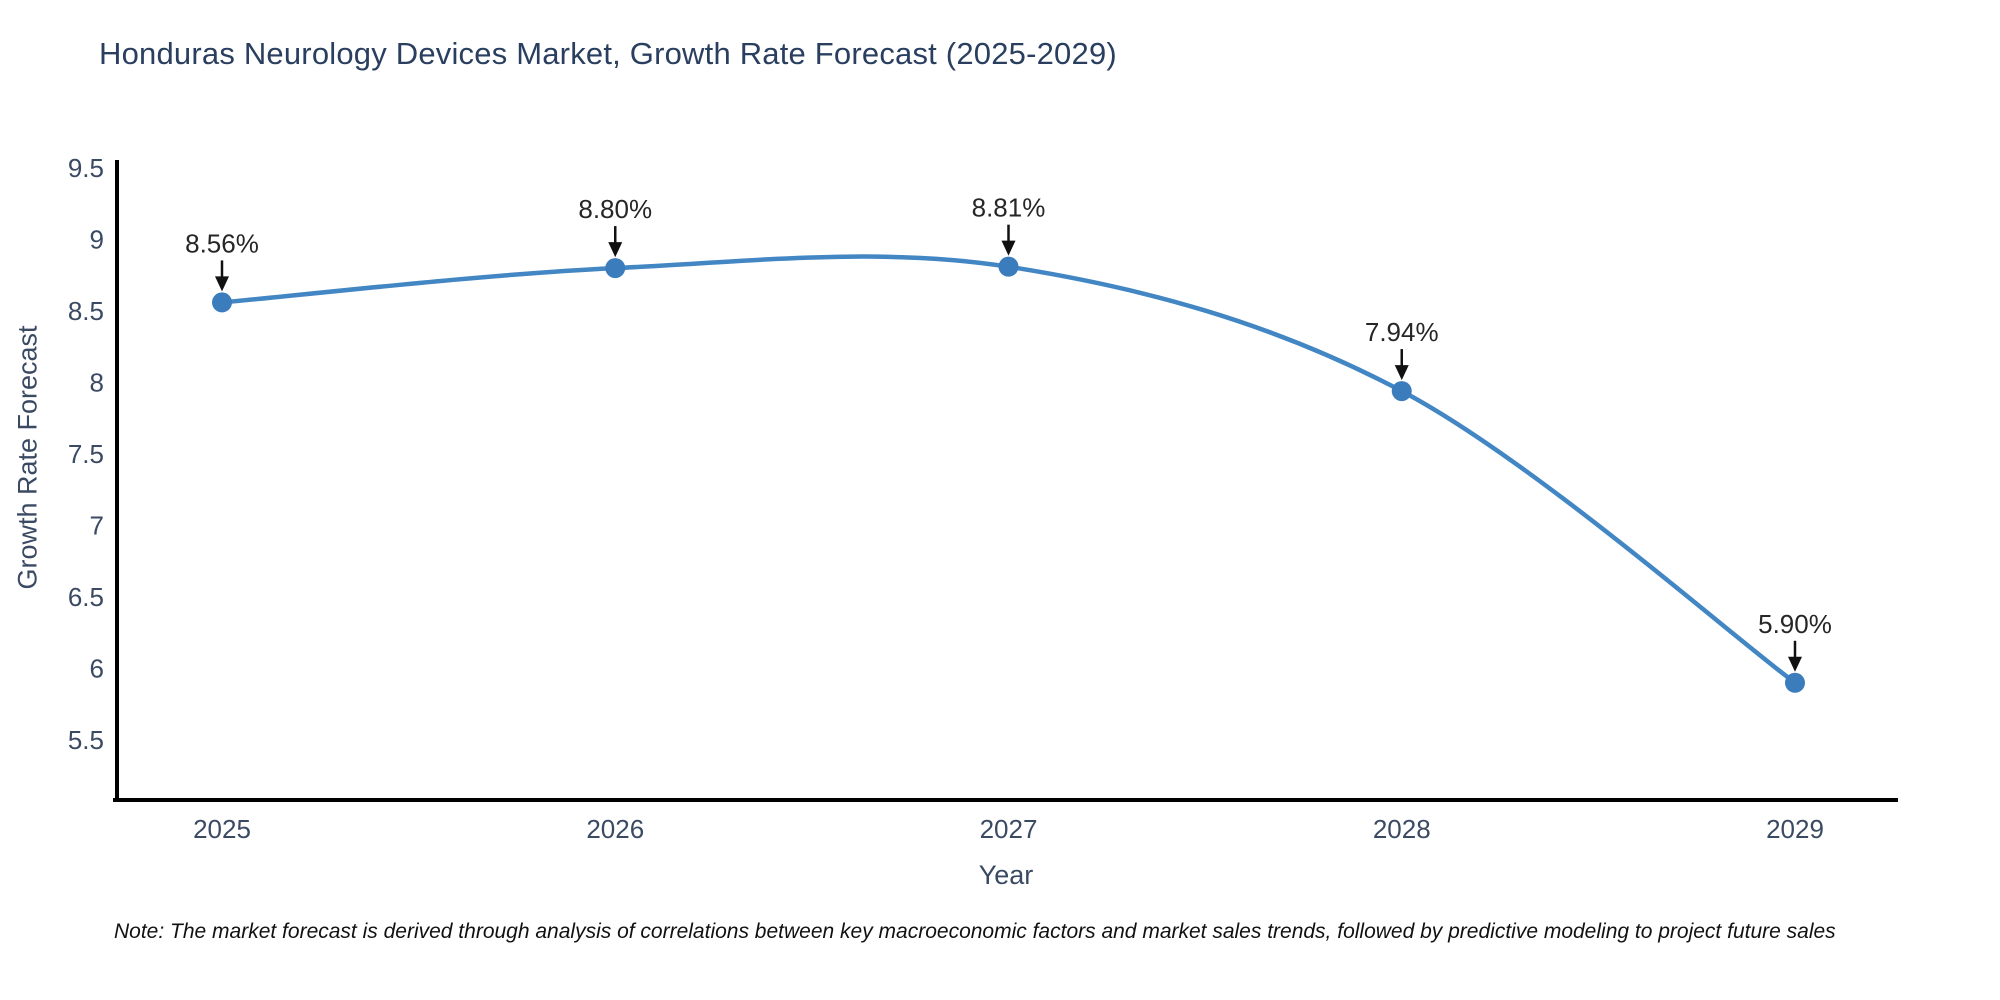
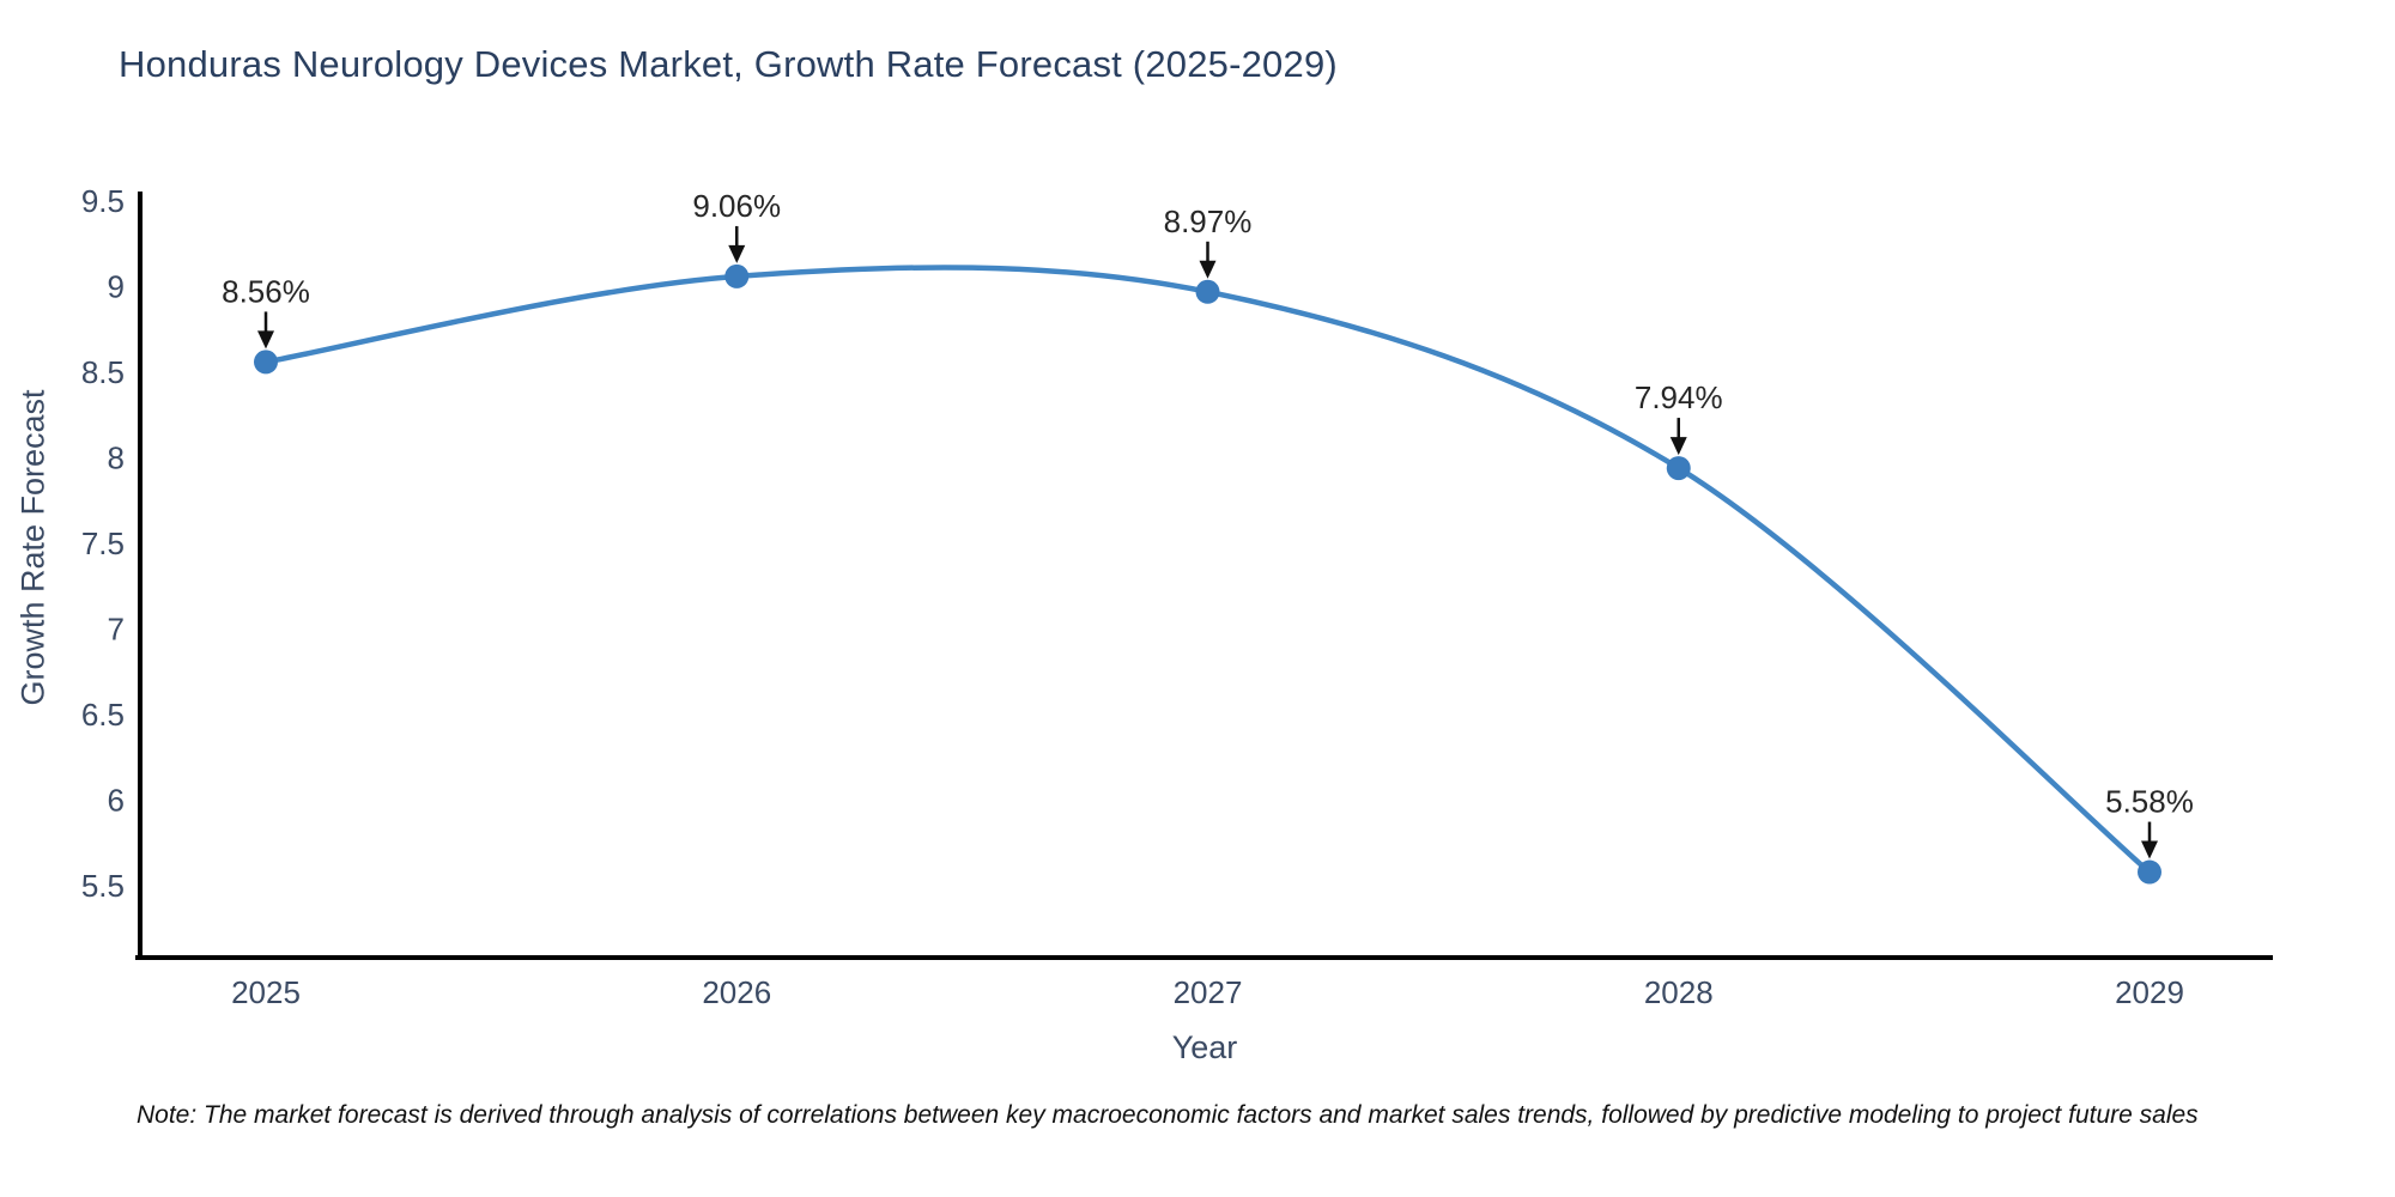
2026: 8.80% -> 9.06%
2027: 8.81% -> 8.97%
2029: 5.90% -> 5.58%
